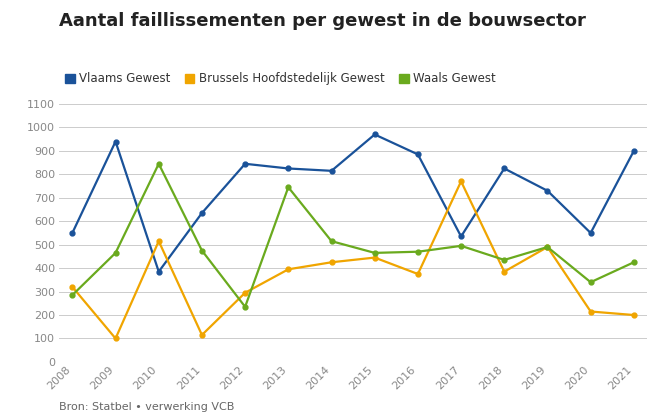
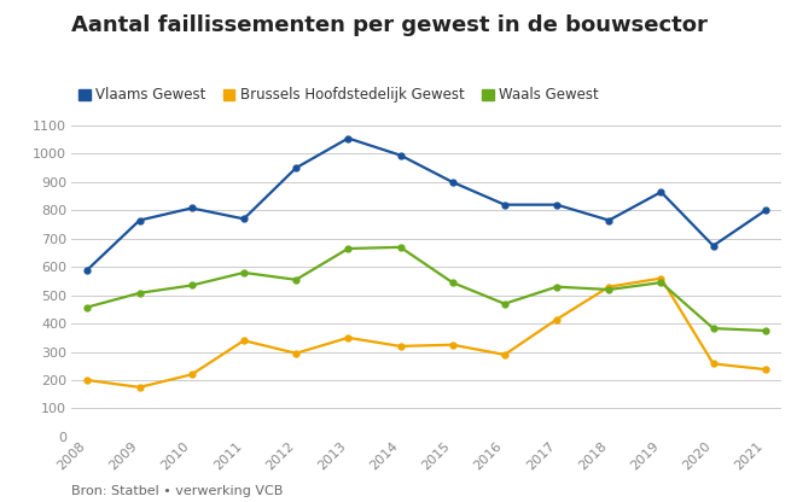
Vlaams Gewest/2008: 550 -> 590
Brussels Hoofdstedelijk Gewest/2008: 320 -> 200
Waals Gewest/2008: 285 -> 458
Vlaams Gewest/2009: 940 -> 765
Brussels Hoofdstedelijk Gewest/2009: 100 -> 175
Waals Gewest/2009: 465 -> 508
Vlaams Gewest/2010: 385 -> 808
Brussels Hoofdstedelijk Gewest/2010: 515 -> 220
Waals Gewest/2010: 845 -> 535
Vlaams Gewest/2011: 635 -> 770
Brussels Hoofdstedelijk Gewest/2011: 115 -> 340
Waals Gewest/2011: 475 -> 580
Vlaams Gewest/2012: 845 -> 950
Waals Gewest/2012: 235 -> 555
Vlaams Gewest/2013: 825 -> 1055
Brussels Hoofdstedelijk Gewest/2013: 395 -> 350
Waals Gewest/2013: 745 -> 665
Vlaams Gewest/2014: 815 -> 995
Brussels Hoofdstedelijk Gewest/2014: 425 -> 320
Waals Gewest/2014: 515 -> 670
Vlaams Gewest/2015: 970 -> 900
Brussels Hoofdstedelijk Gewest/2015: 445 -> 325
Waals Gewest/2015: 465 -> 545
Vlaams Gewest/2016: 885 -> 820
Brussels Hoofdstedelijk Gewest/2016: 375 -> 290
Vlaams Gewest/2017: 535 -> 820
Brussels Hoofdstedelijk Gewest/2017: 770 -> 415
Waals Gewest/2017: 495 -> 530
Vlaams Gewest/2018: 825 -> 765
Brussels Hoofdstedelijk Gewest/2018: 385 -> 530
Waals Gewest/2018: 435 -> 520
Vlaams Gewest/2019: 730 -> 865
Brussels Hoofdstedelijk Gewest/2019: 490 -> 560
Waals Gewest/2019: 490 -> 545
Vlaams Gewest/2020: 550 -> 675
Brussels Hoofdstedelijk Gewest/2020: 215 -> 258
Waals Gewest/2020: 340 -> 383
Vlaams Gewest/2021: 900 -> 800
Brussels Hoofdstedelijk Gewest/2021: 200 -> 238
Waals Gewest/2021: 425 -> 375
